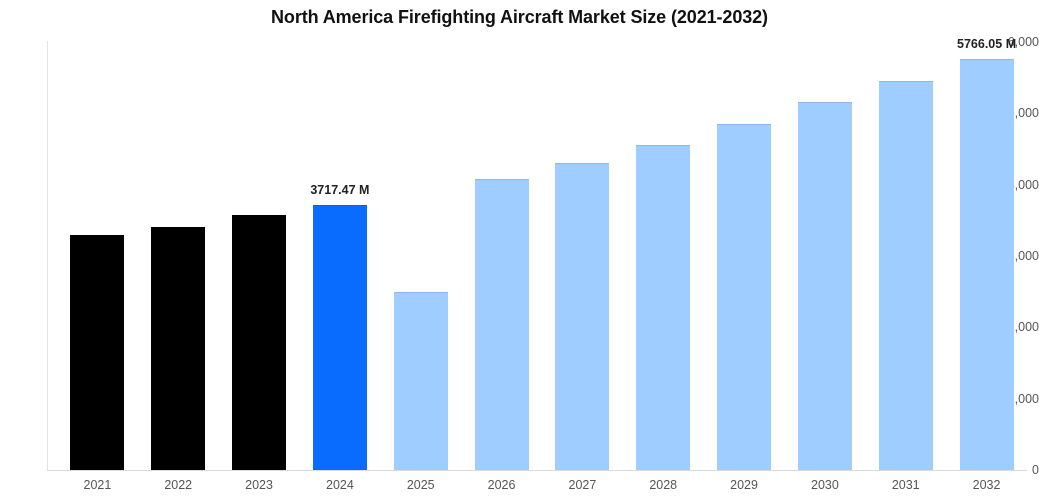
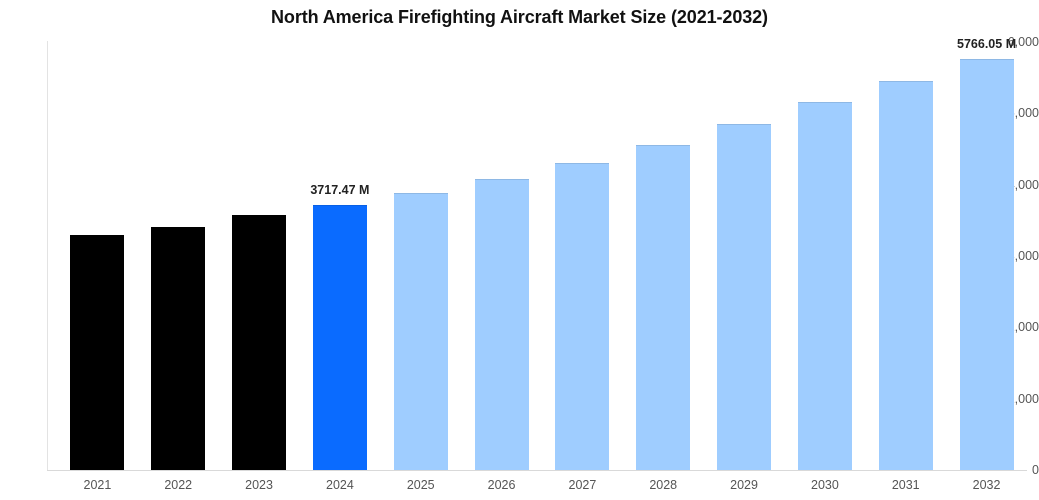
2025: 2500 -> 3900
